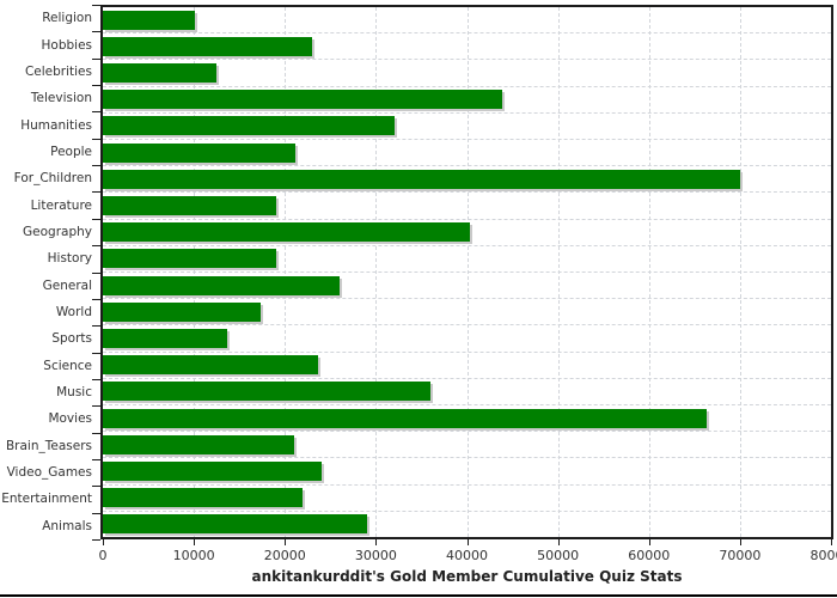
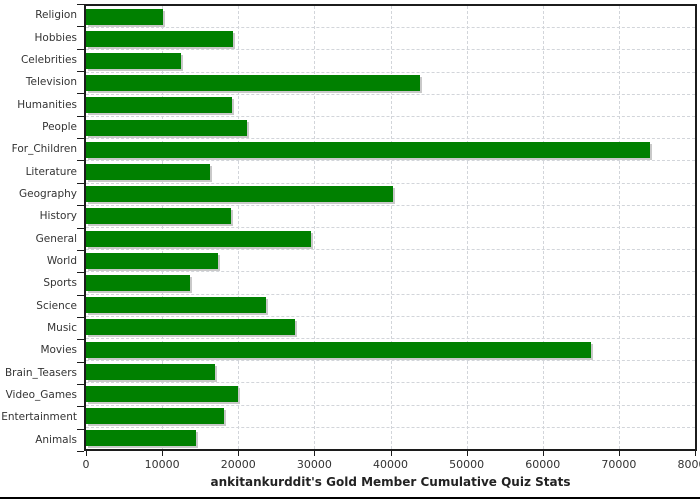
Hobbies: 23000 -> 19000
Humanities: 32000 -> 19000
For_Children: 70000 -> 74000
Literature: 19000 -> 16000
General: 26000 -> 30000
Music: 36000 -> 27000
Brain_Teasers: 21000 -> 17000
Video_Games: 24000 -> 20000
Entertainment: 22000 -> 18000
Animals: 29000 -> 14000
